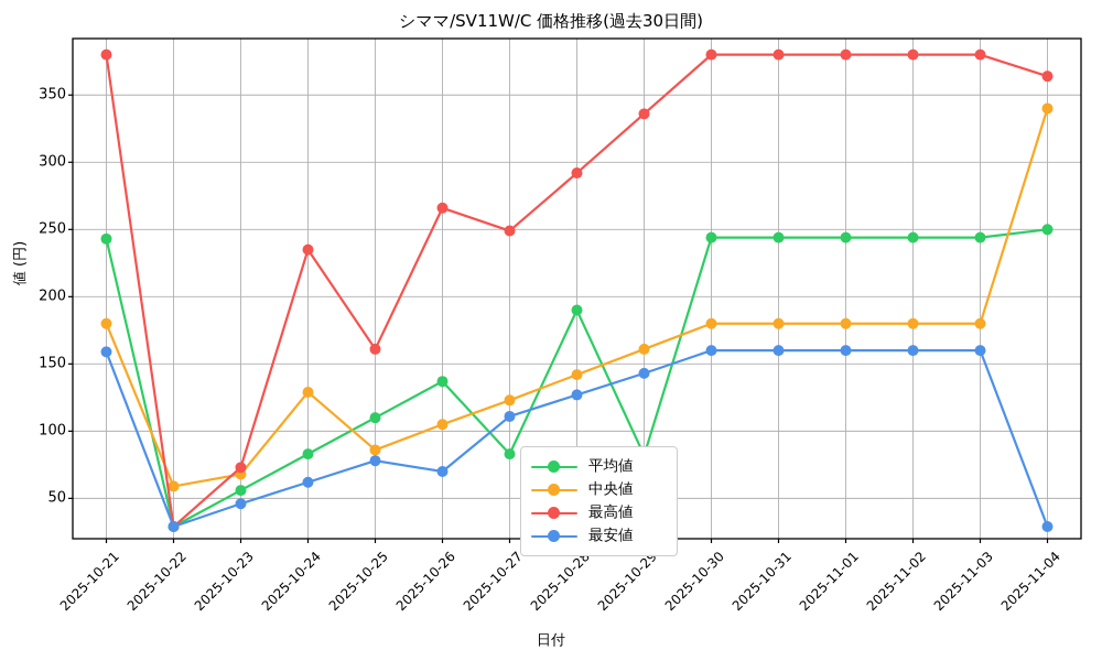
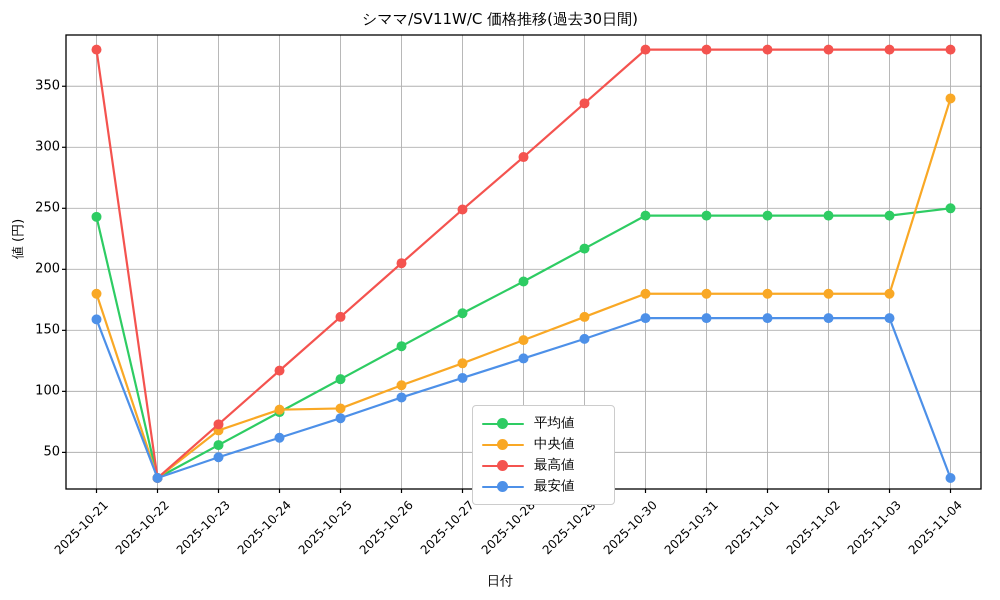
中央値/2025-10-22: 59 -> 29
中央値/2025-10-24: 129 -> 85
最高値/2025-10-24: 235 -> 117
最高値/2025-10-26: 266 -> 205
最安値/2025-10-26: 70 -> 95
平均値/2025-10-27: 83 -> 164
平均値/2025-10-29: 82 -> 217
最高値/2025-11-04: 364 -> 380
